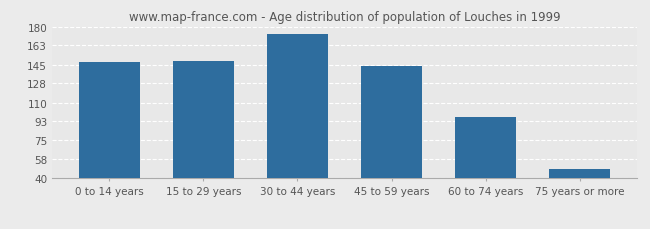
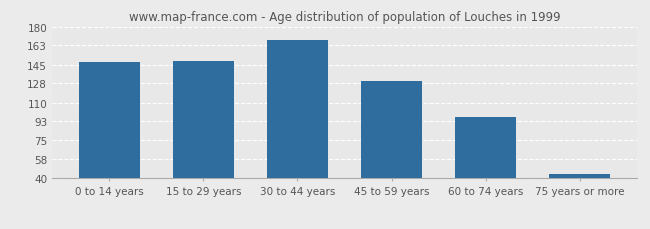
30 to 44 years: 173 -> 168
45 to 59 years: 144 -> 130
75 years or more: 49 -> 44
